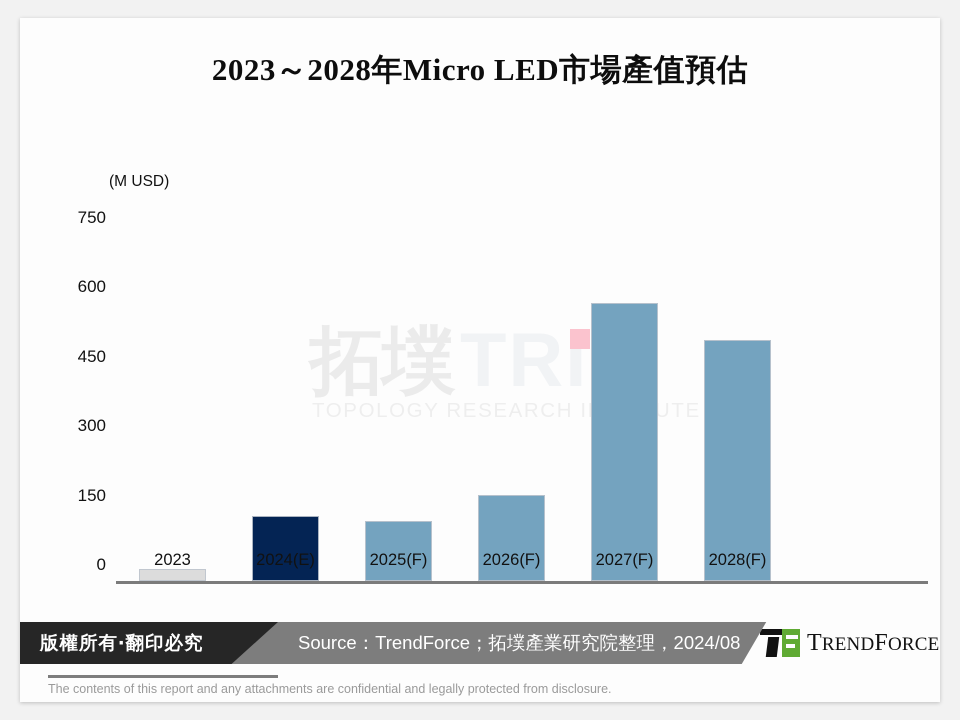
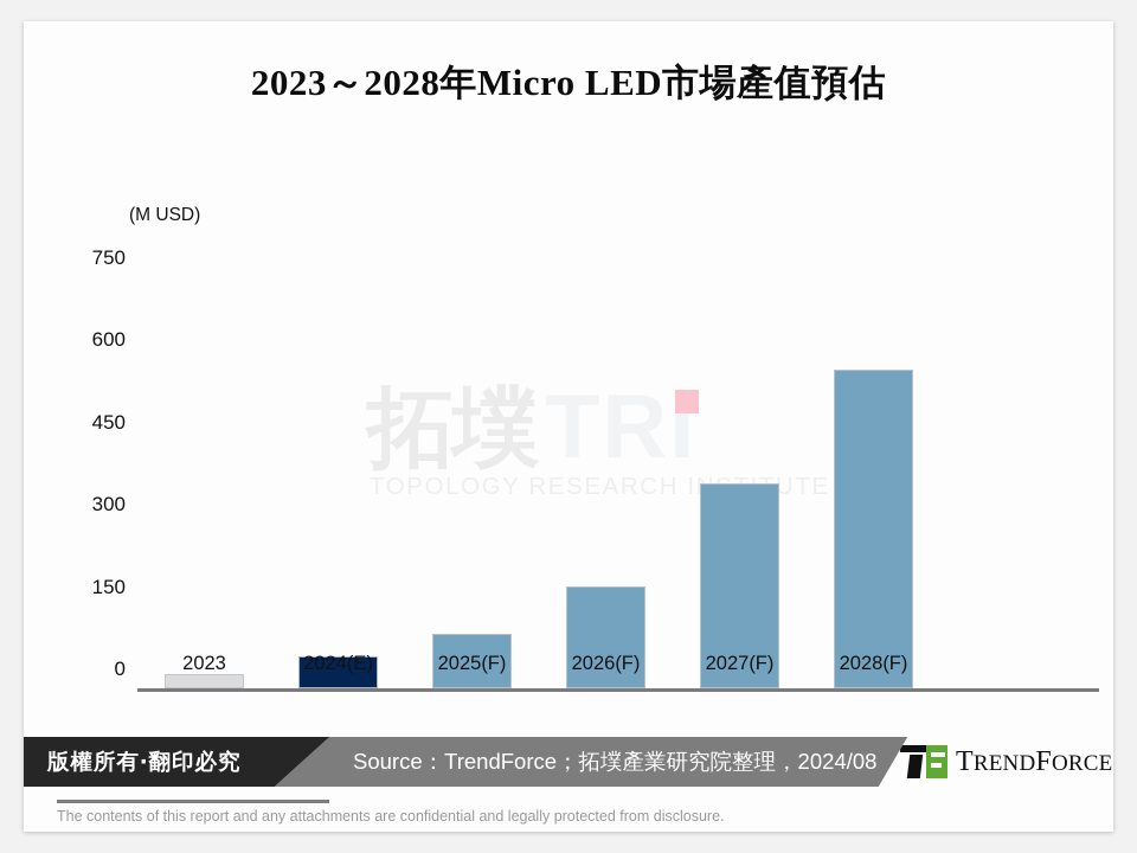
2024(E): 140 -> 60
2025(F): 130 -> 100
2027(F): 600 -> 370
2028(F): 520 -> 580
